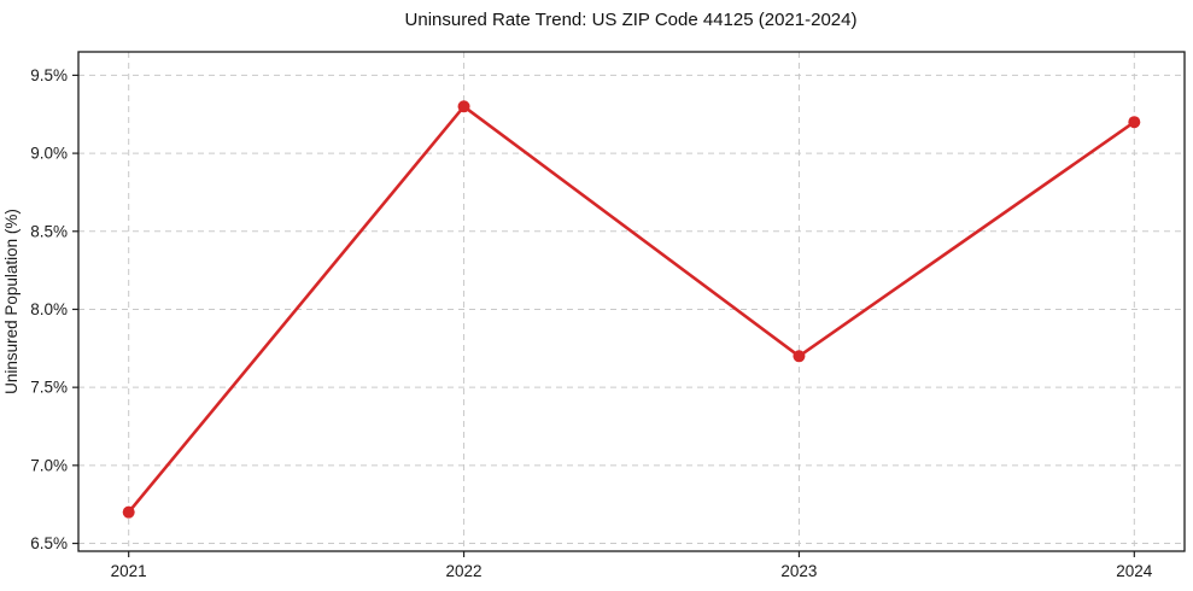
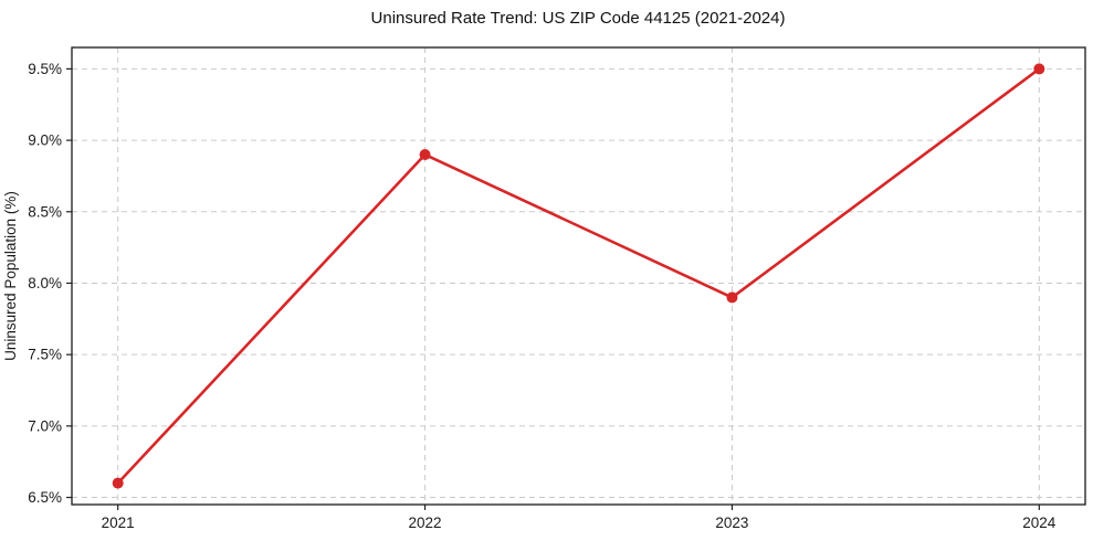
2021: 6.7% -> 6.6%
2022: 9.3% -> 8.9%
2023: 7.7% -> 7.9%
2024: 9.2% -> 9.5%
